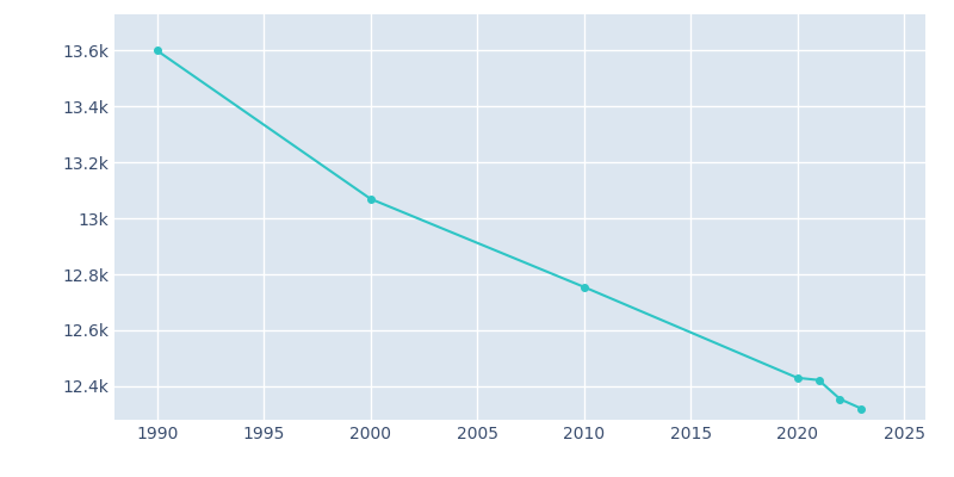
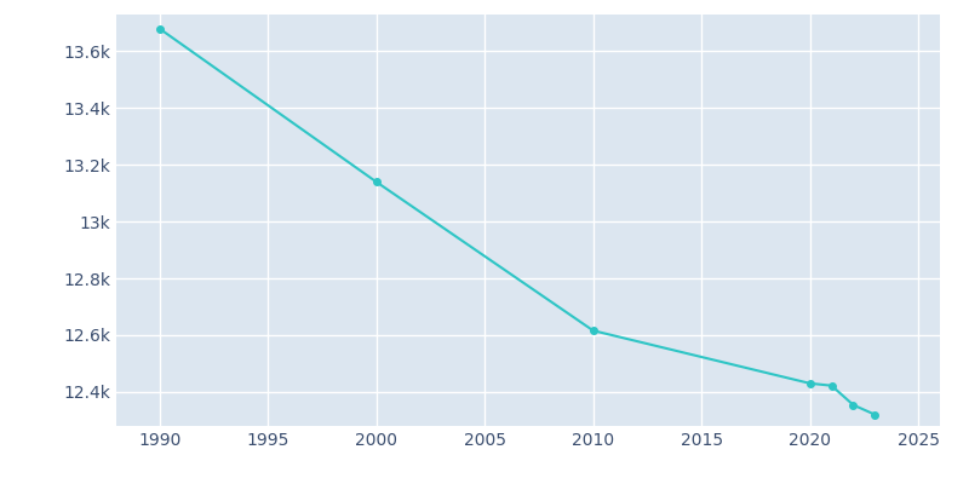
1990: 13.600k -> 13.680k
2000: 13.070k -> 13.140k
2010: 12.755k -> 12.616k
